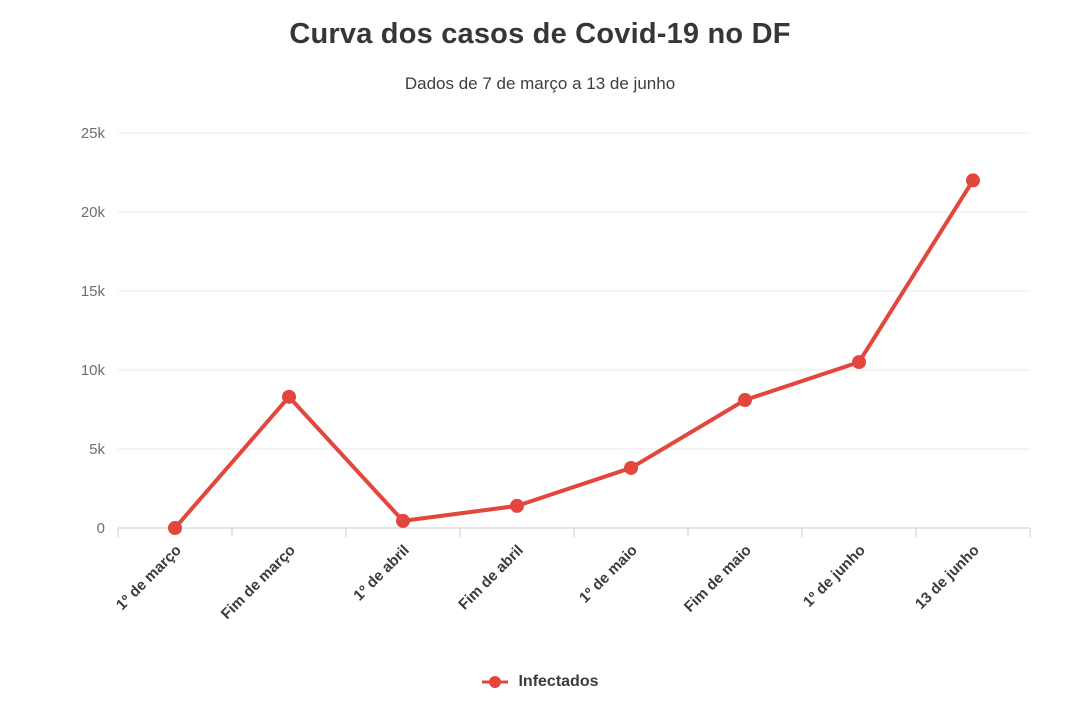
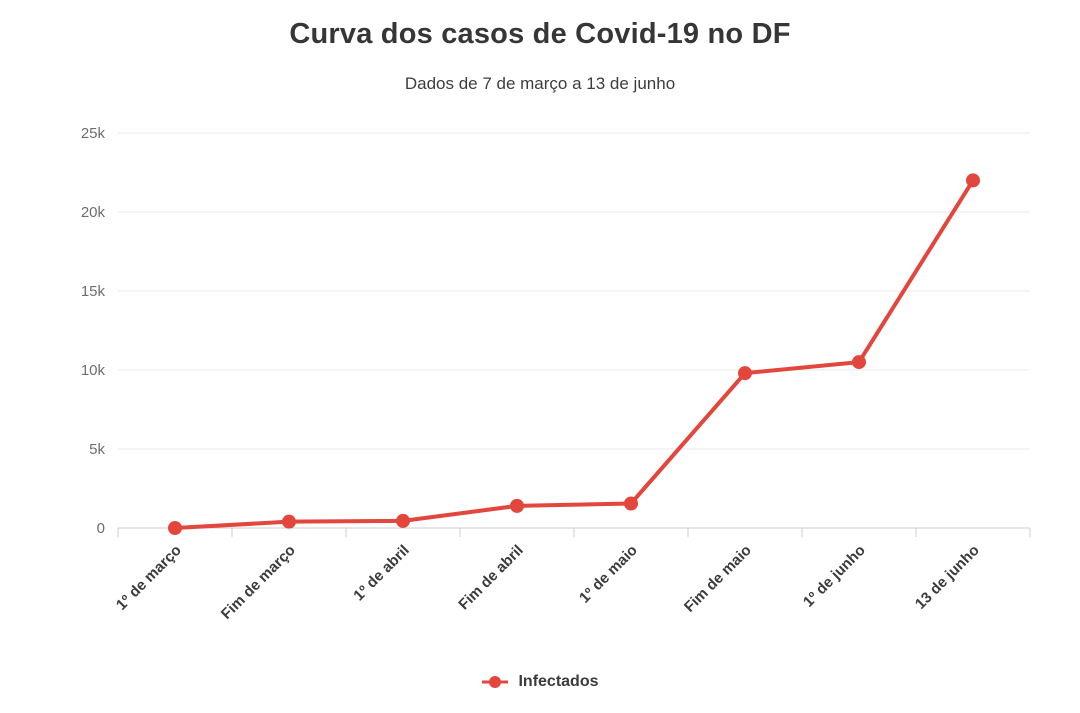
Fim de março: 8.3k -> 0.4k
1º de maio: 3.8k -> 1.6k
Fim de maio: 8.1k -> 9.8k
